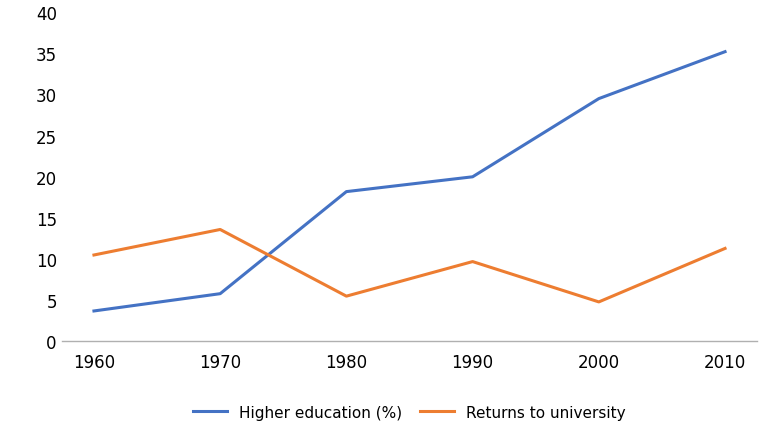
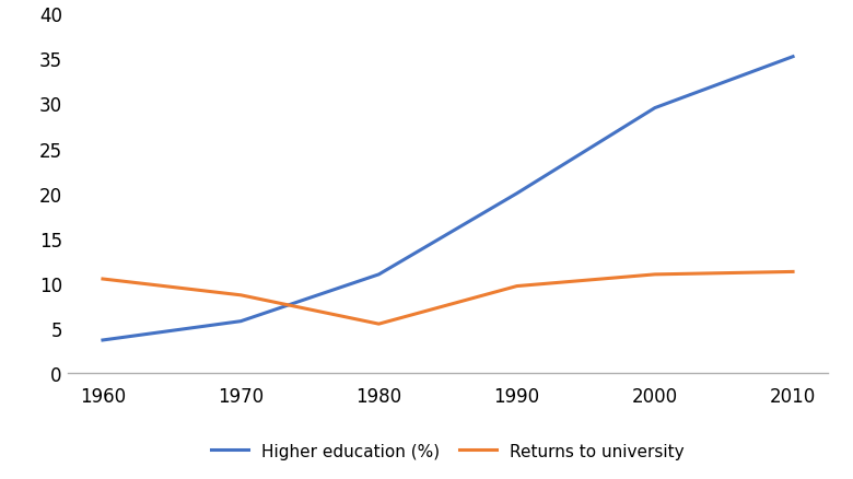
Returns to university/1970: 13.6 -> 8.7
Higher education (%)/1980: 18.2 -> 11.0
Returns to university/2000: 4.8 -> 11.0
